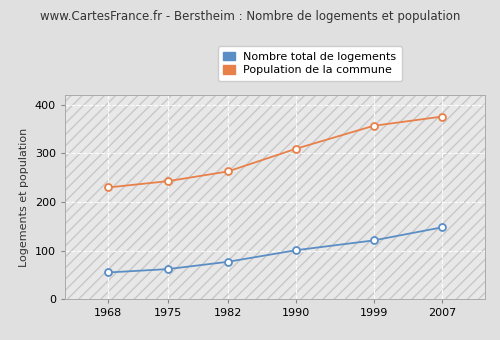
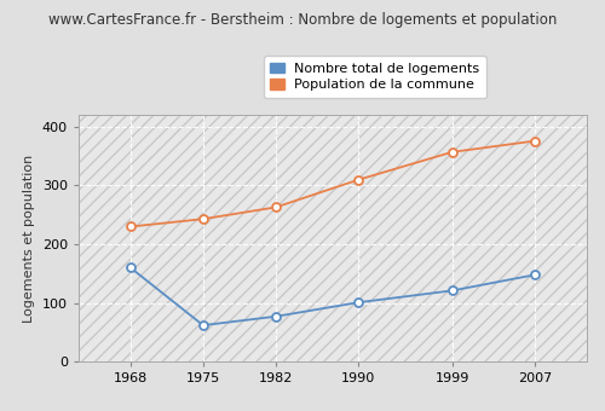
Nombre total de logements/1968: 55 -> 160
